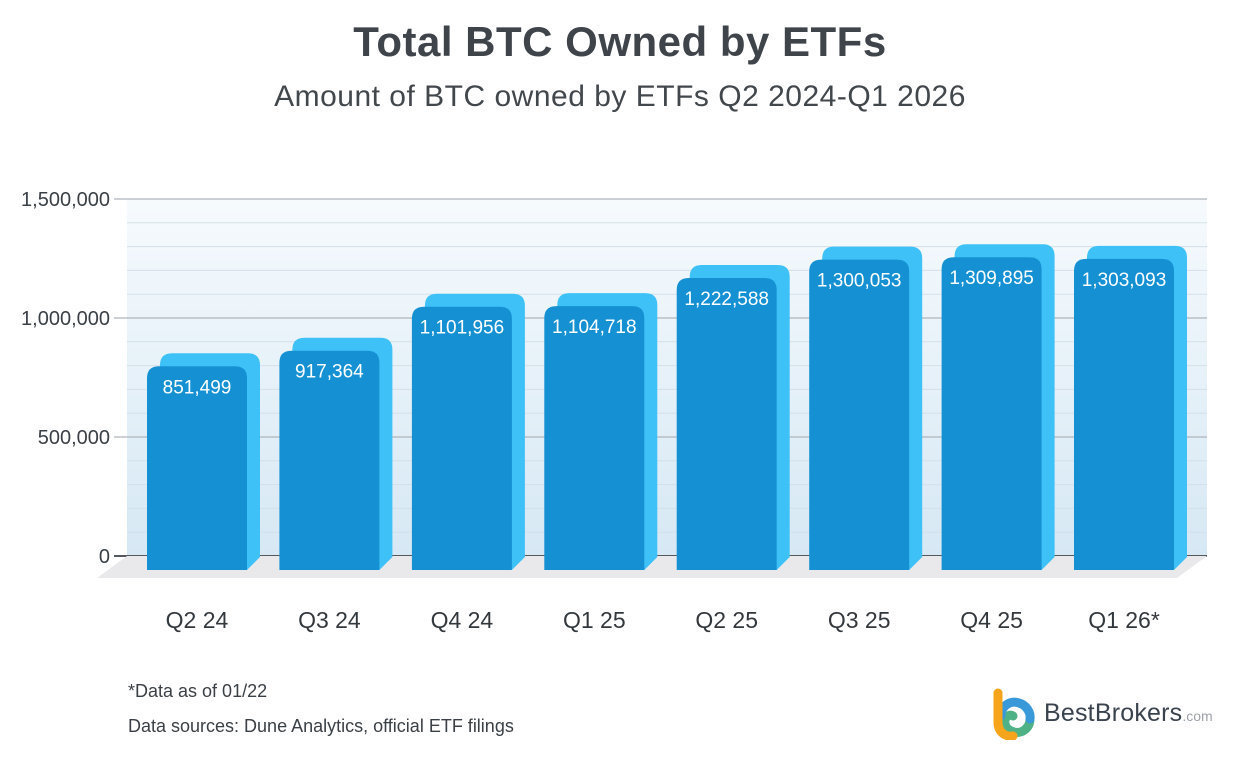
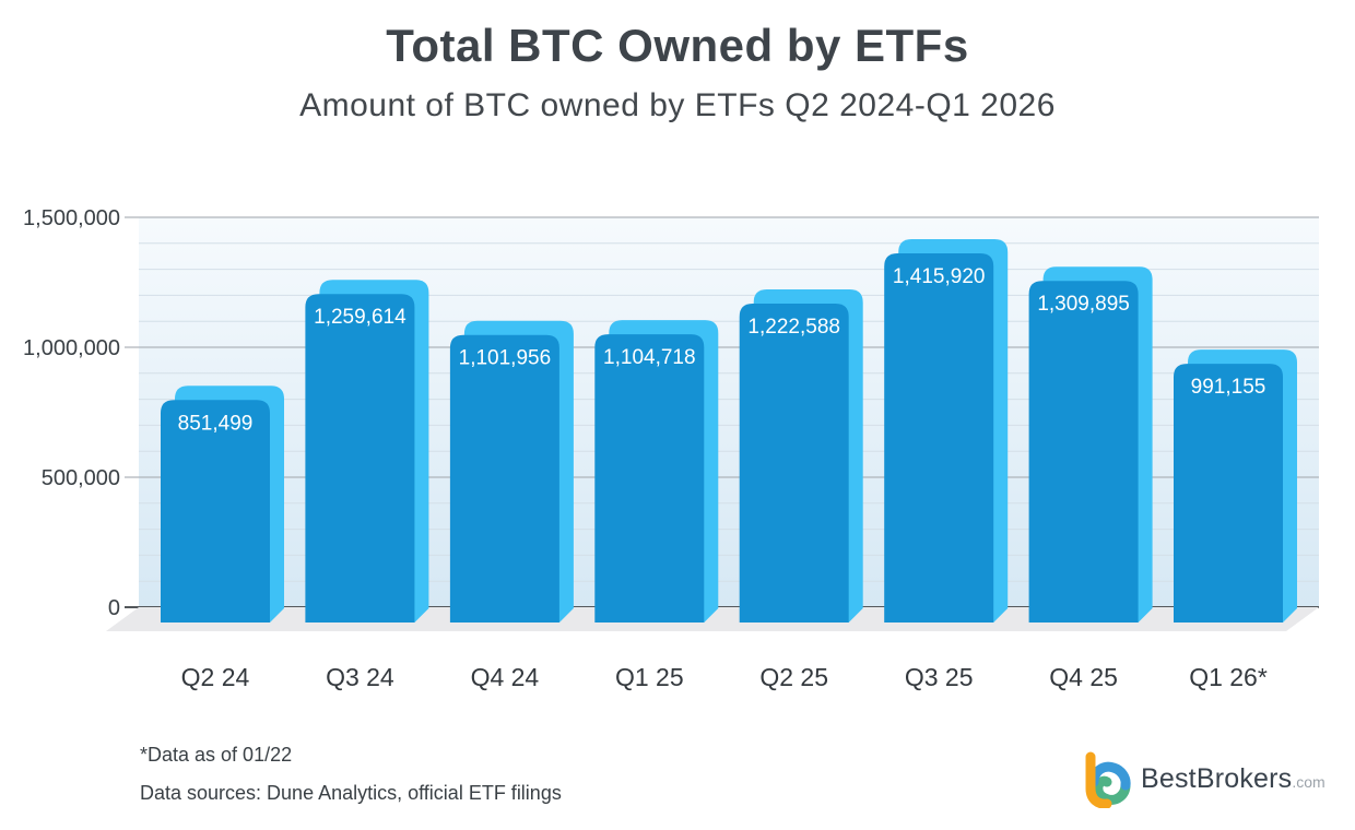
Q3 24: 917,364 -> 1,259,614
Q3 25: 1,300,053 -> 1,415,920
Q1 26*: 1,303,093 -> 991,155
